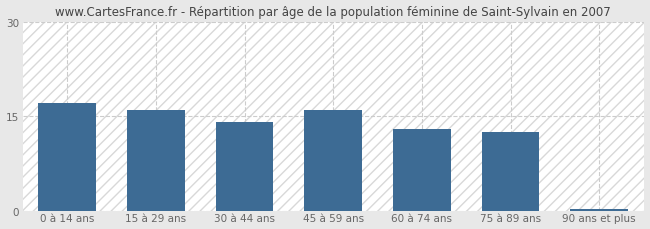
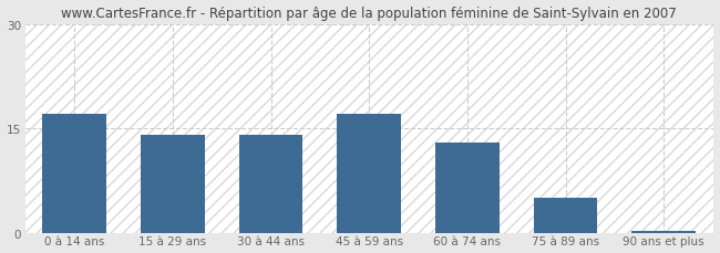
15 à 29 ans: 16.0 -> 14.0
45 à 59 ans: 16.0 -> 17.0
75 à 89 ans: 12.5 -> 5.0
